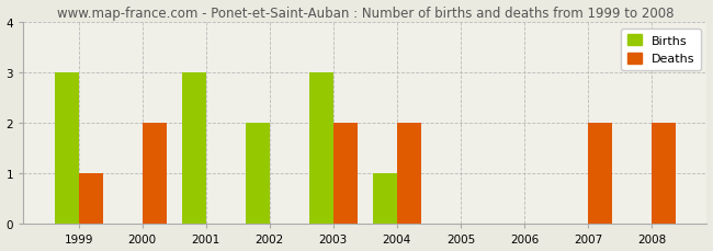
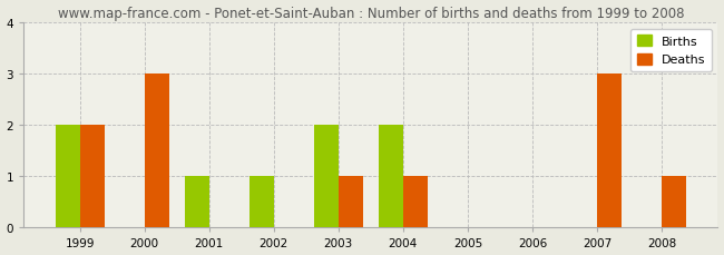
Births/1999: 3 -> 2
Deaths/1999: 1 -> 2
Deaths/2000: 2 -> 3
Births/2001: 3 -> 1
Births/2002: 2 -> 1
Births/2003: 3 -> 2
Deaths/2003: 2 -> 1
Births/2004: 1 -> 2
Deaths/2004: 2 -> 1
Deaths/2007: 2 -> 3
Deaths/2008: 2 -> 1
